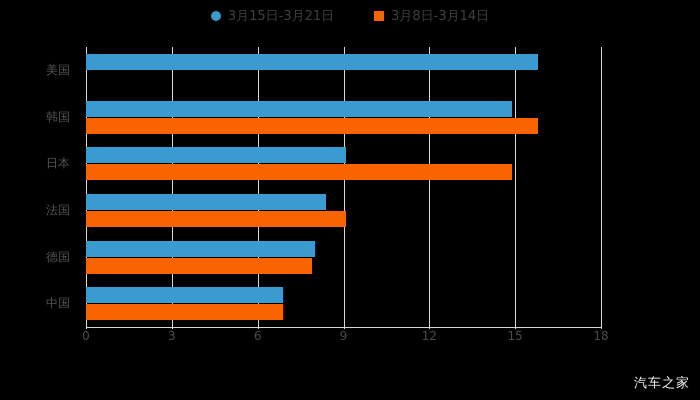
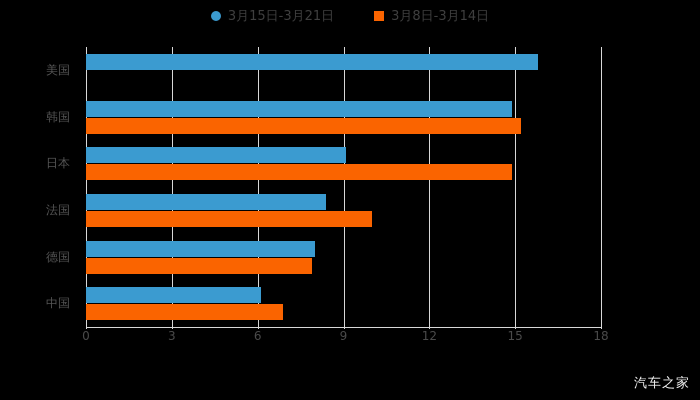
3月8日-3月14日/韩国: 15.8 -> 15.2
3月8日-3月14日/法国: 9.1 -> 10.0
3月15日-3月21日/中国: 6.9 -> 6.1
